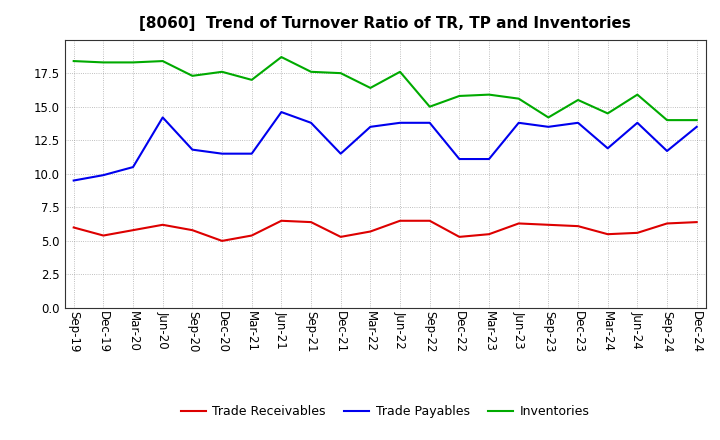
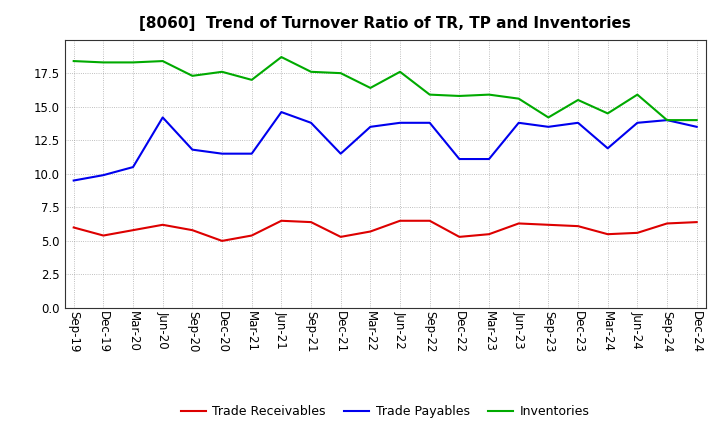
Inventories/Sep-22: 15.0 -> 15.9
Trade Payables/Sep-24: 11.7 -> 14.0
